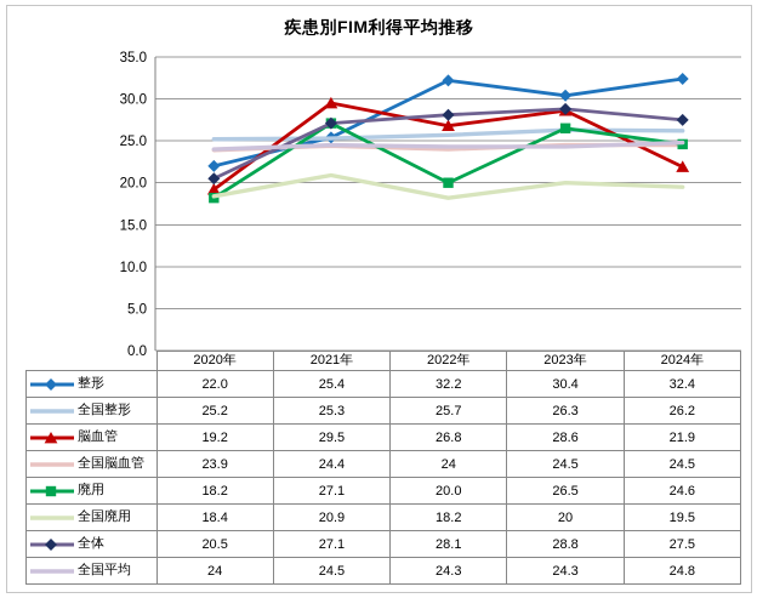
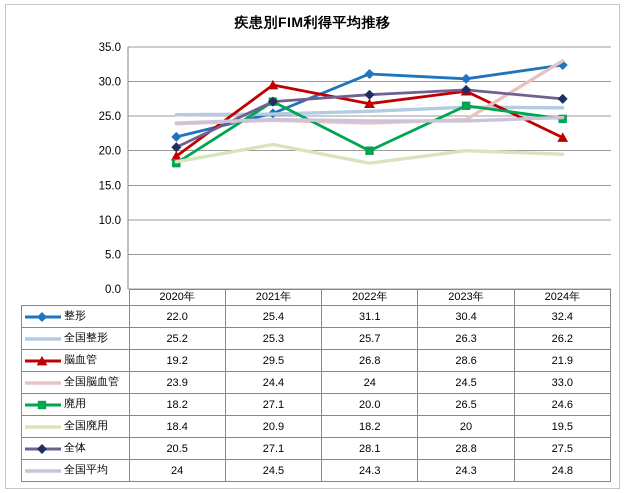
整形/2022年: 32.2 -> 31.1
全国脳血管/2024年: 24.5 -> 33.0
